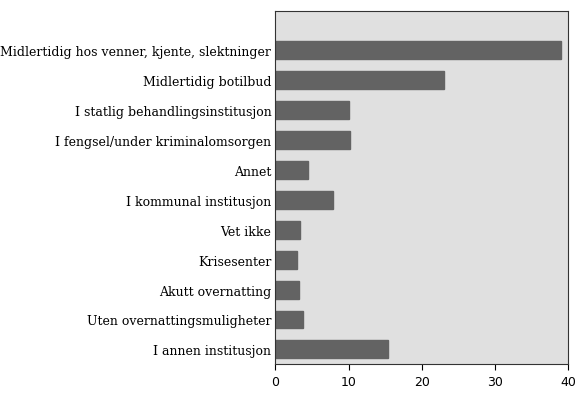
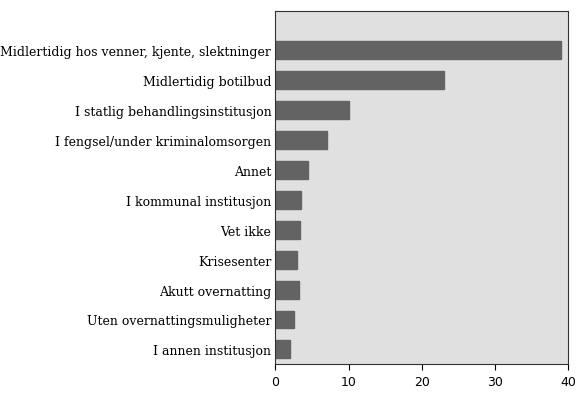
I fengsel/under kriminalomsorgen: 10.2 -> 7.0
I kommunal institusjon: 7.8 -> 3.5
Uten overnattingsmuligheter: 3.8 -> 2.5
I annen institusjon: 15.4 -> 2.0
